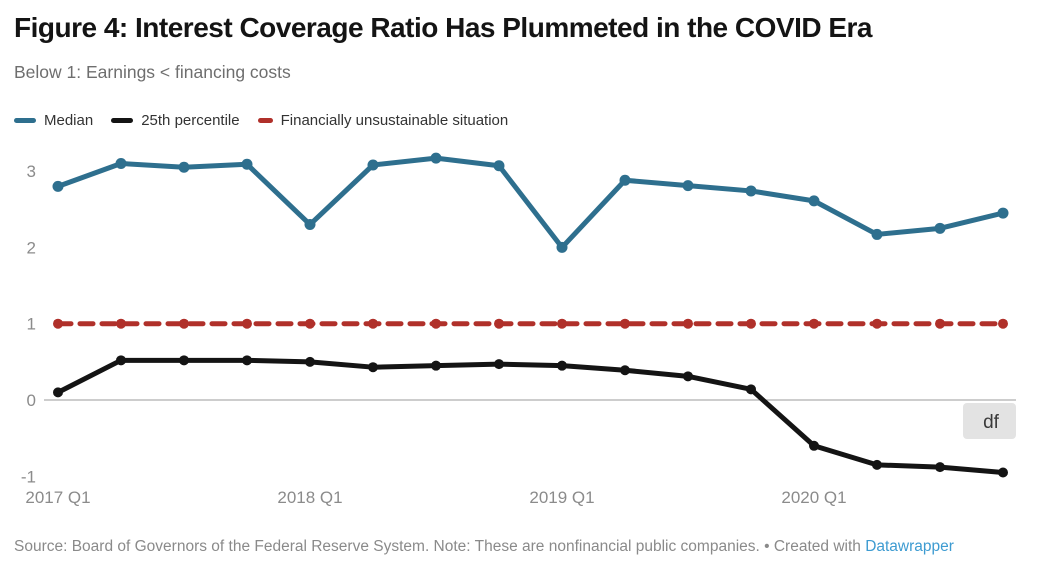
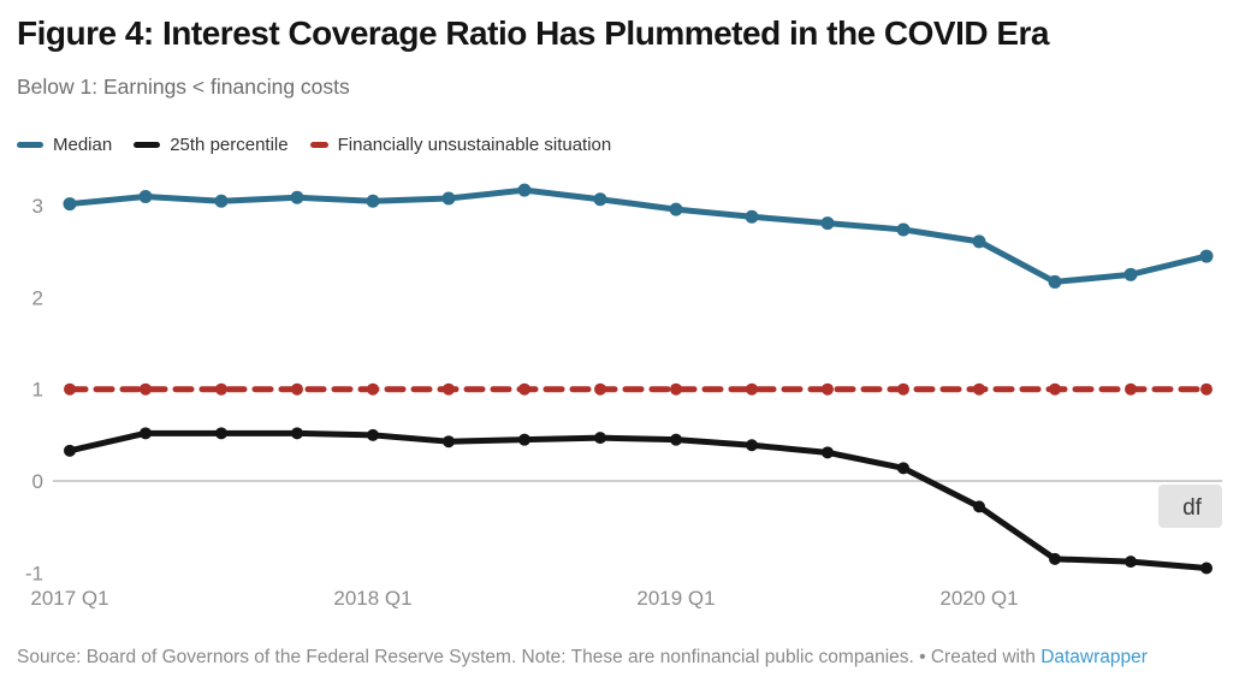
Median/2017 Q1: 2.8 -> 3.0
25th percentile/2017 Q1: 0.1 -> 0.3
Median/2018 Q1: 2.3 -> 3.0
Median/2019 Q1: 2.0 -> 3.0
25th percentile/2020 Q1: -0.6 -> -0.3
